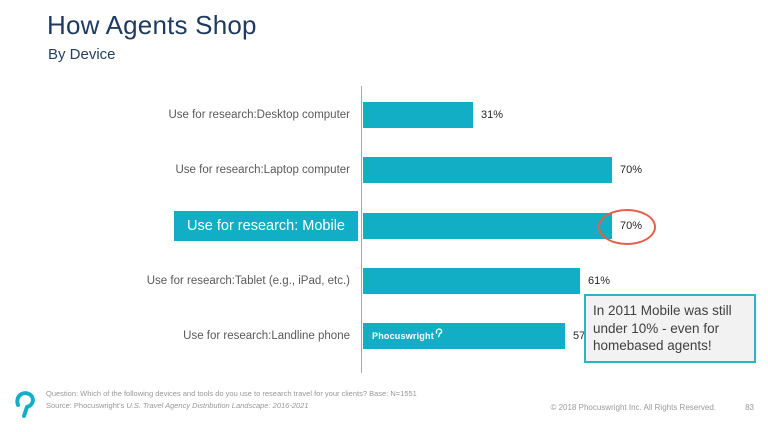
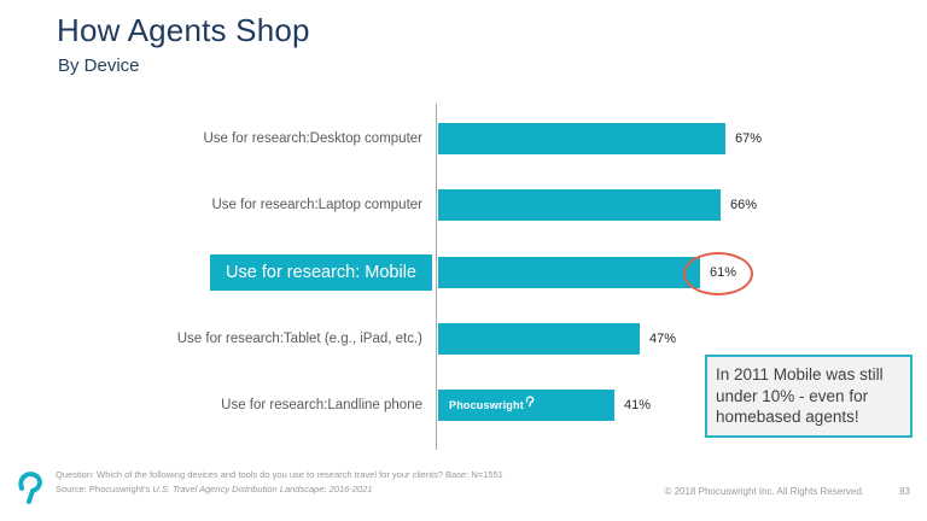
Use for research:Desktop computer: 31% -> 67%
Use for research:Laptop computer: 70% -> 66%
Use for research: Mobile: 70% -> 61%
Use for research:Tablet (e.g., iPad, etc.): 61% -> 47%
Use for research:Landline phone: 57% -> 41%
